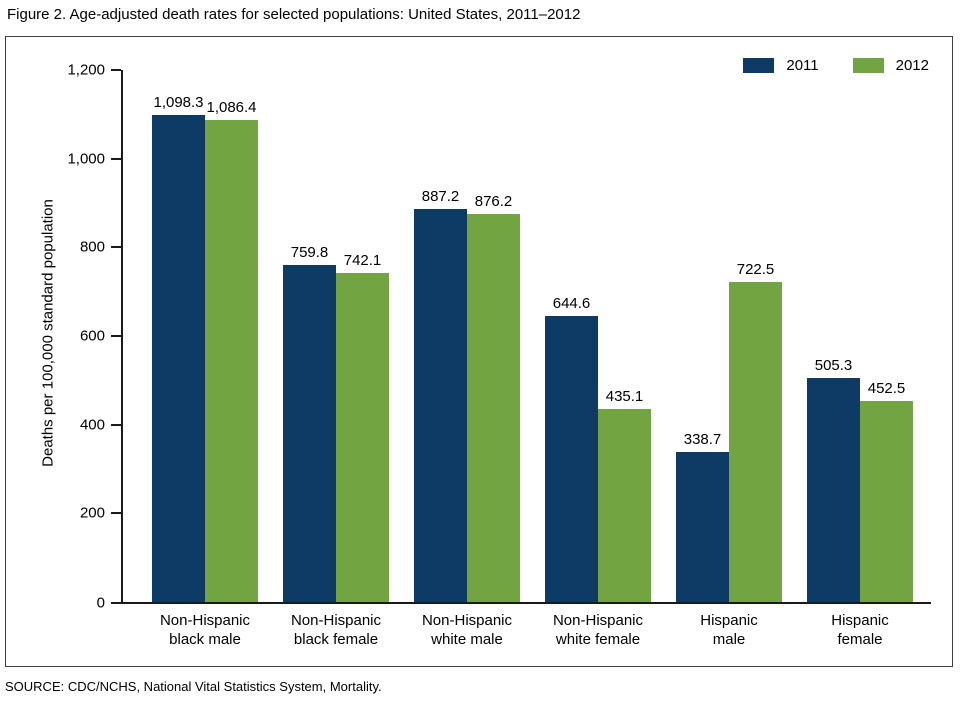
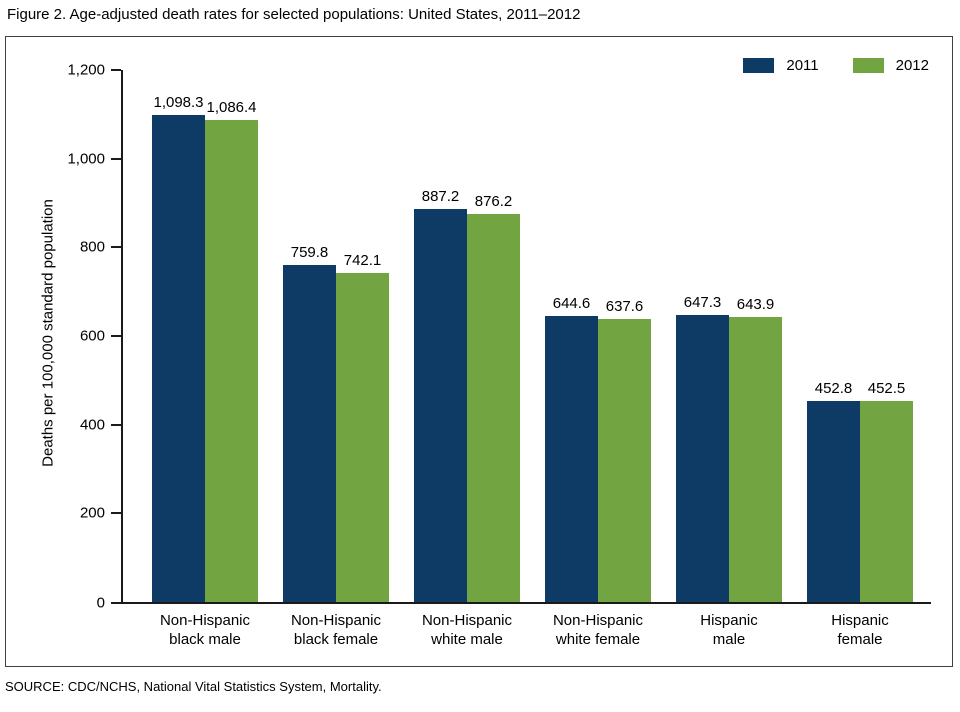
2012/Non-Hispanic white female: 435.1 -> 637.6
2011/Hispanic male: 338.7 -> 647.3
2012/Hispanic male: 722.5 -> 643.9
2011/Hispanic female: 505.3 -> 452.8
